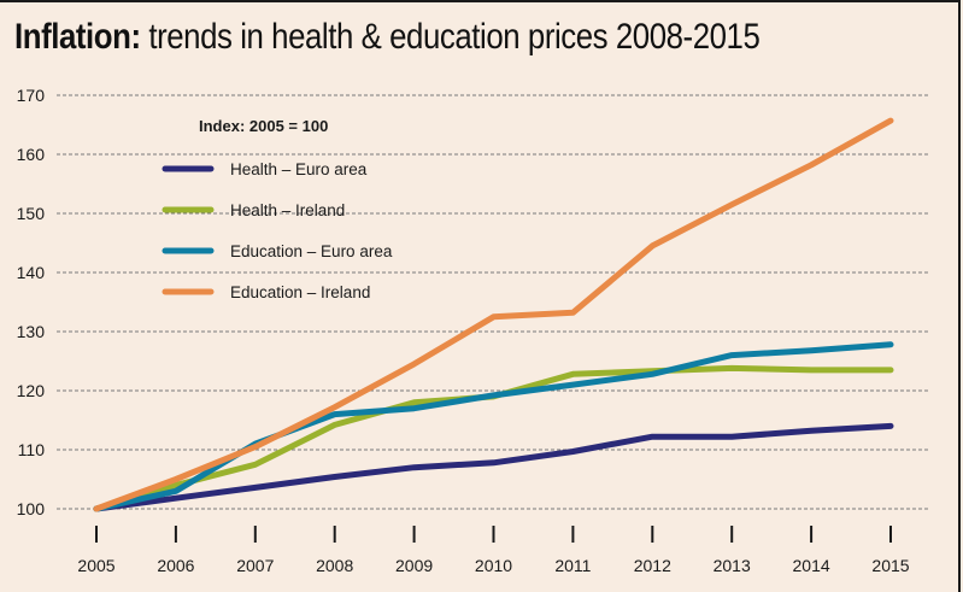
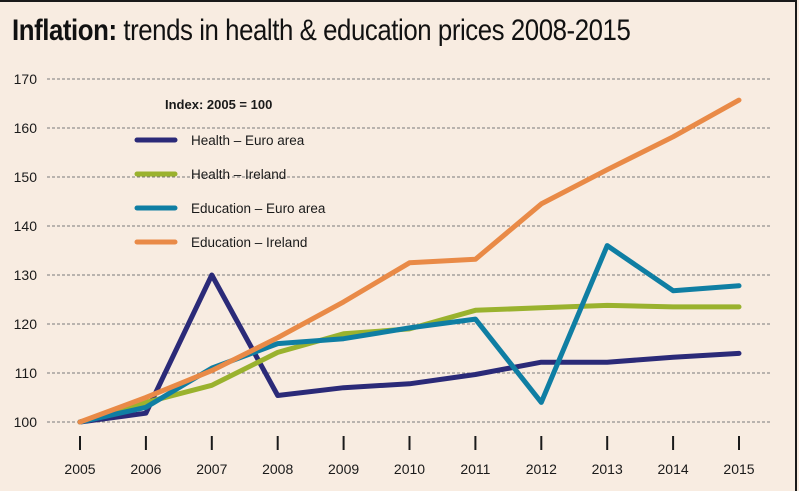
Health – Euro area/2007: 104 -> 130
Education – Euro area/2012: 123 -> 104
Education – Euro area/2013: 126 -> 136
